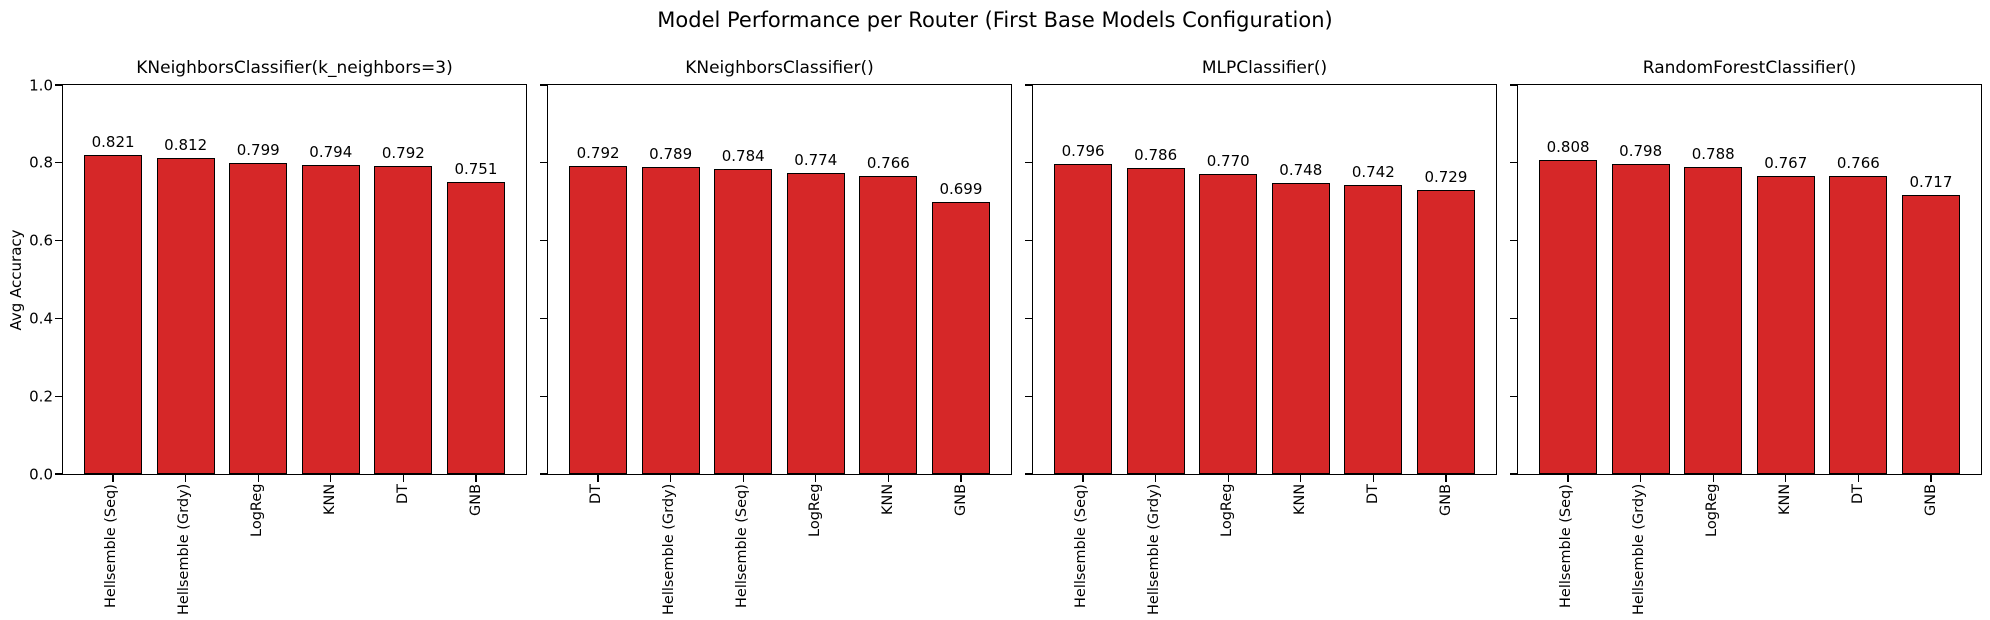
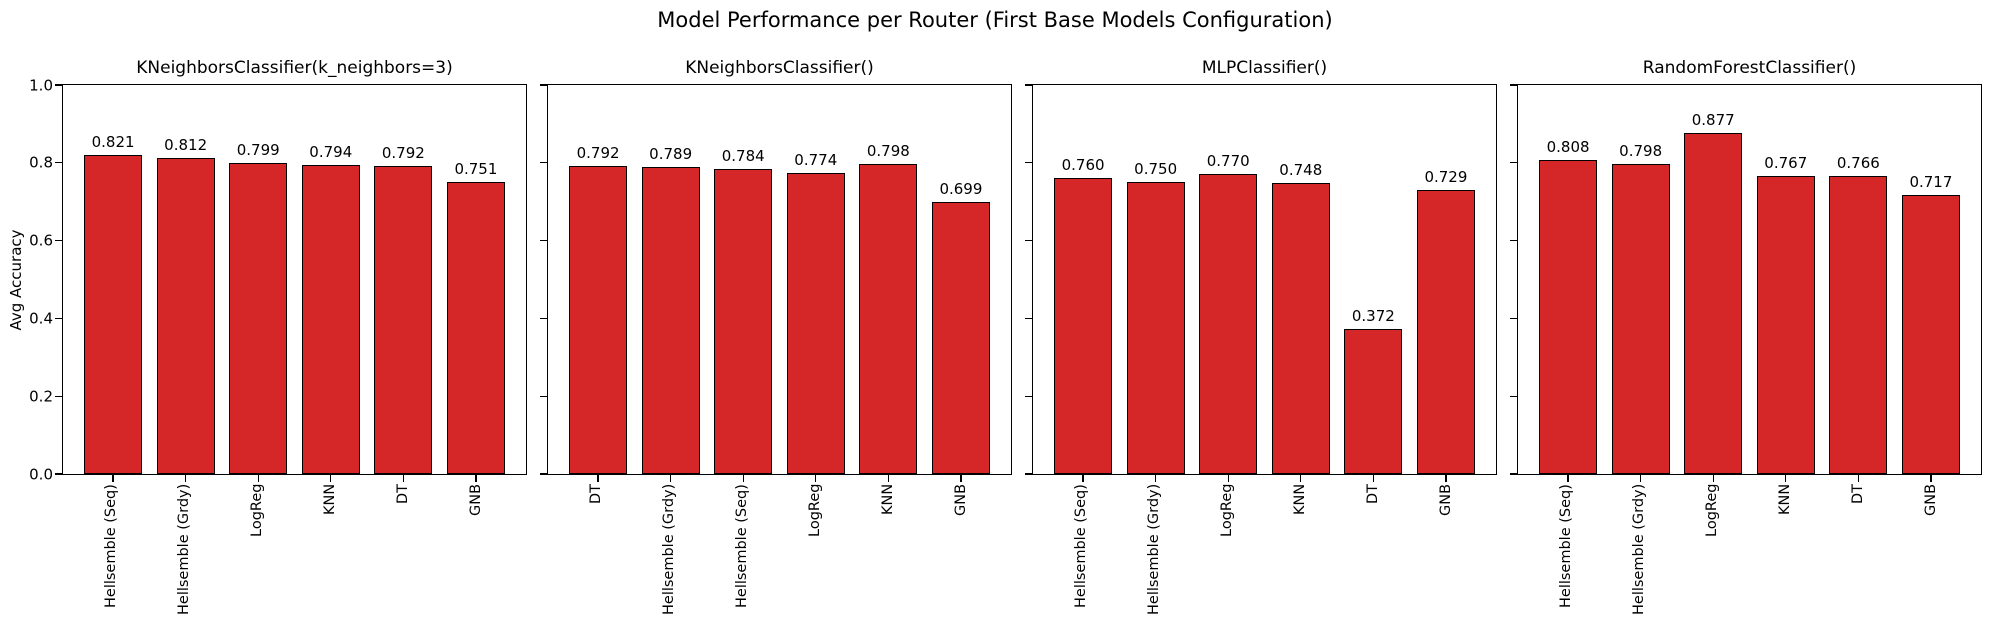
KNeighborsClassifier()/KNN: 0.766 -> 0.798
MLPClassifier()/Hellsemble (Seq): 0.796 -> 0.760
MLPClassifier()/Hellsemble (Grdy): 0.786 -> 0.750
MLPClassifier()/DT: 0.742 -> 0.372
RandomForestClassifier()/LogReg: 0.788 -> 0.877
